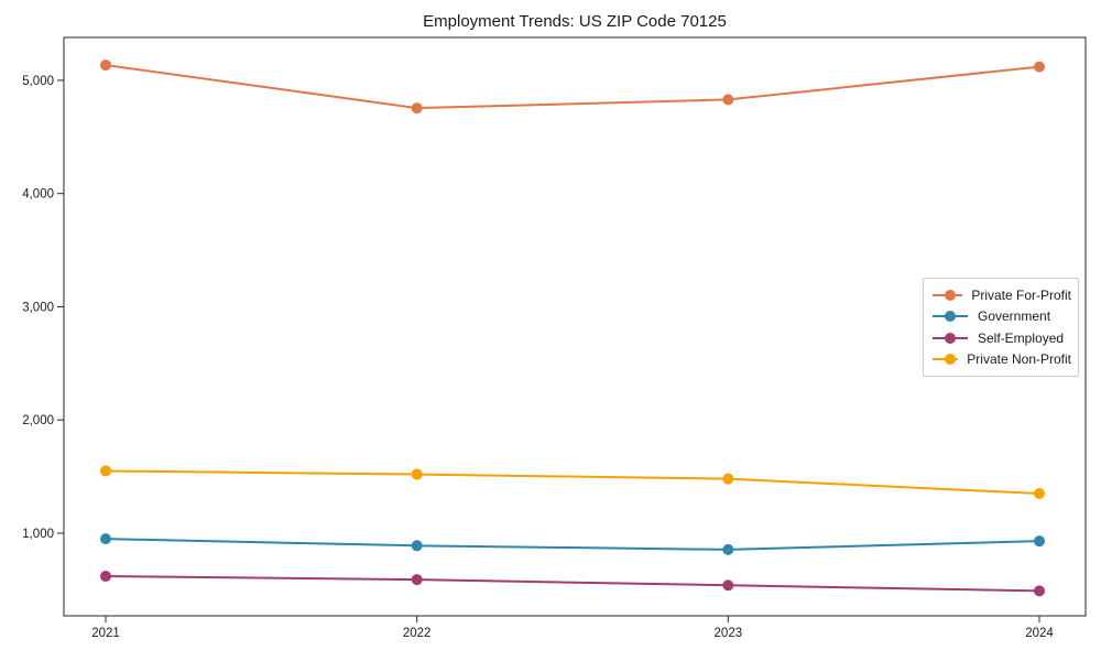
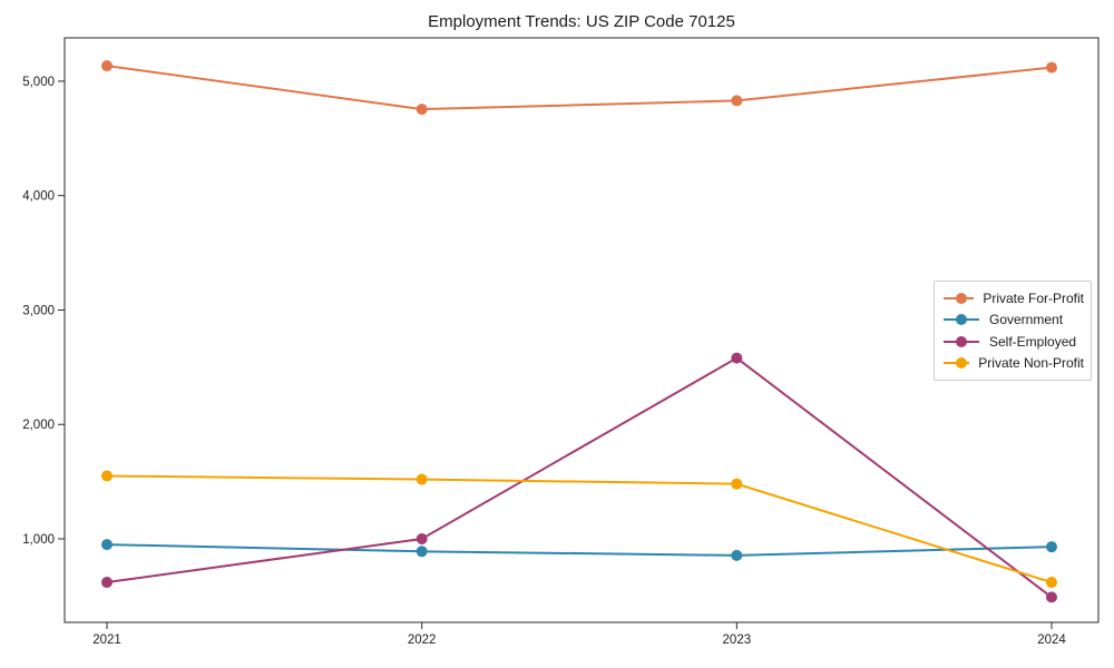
Self-Employed/2022: 590 -> 1000
Self-Employed/2023: 540 -> 2580
Private Non-Profit/2024: 1350 -> 620
